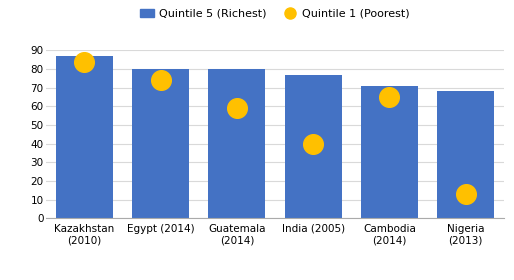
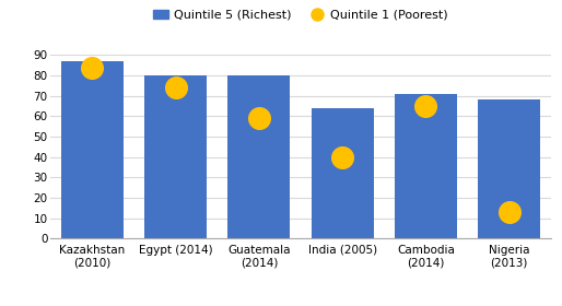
Quintile 5 (Richest)/India (2005): 77 -> 64
